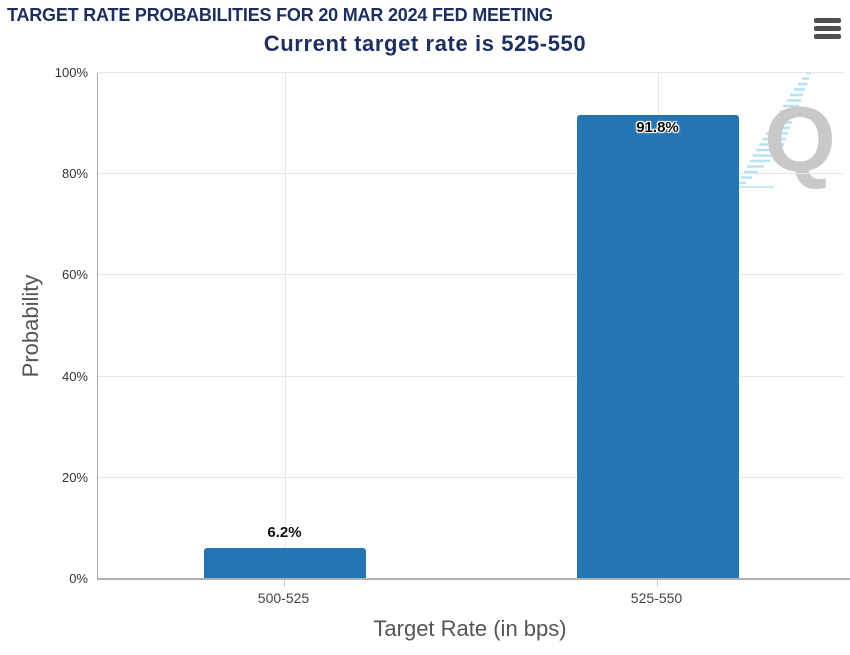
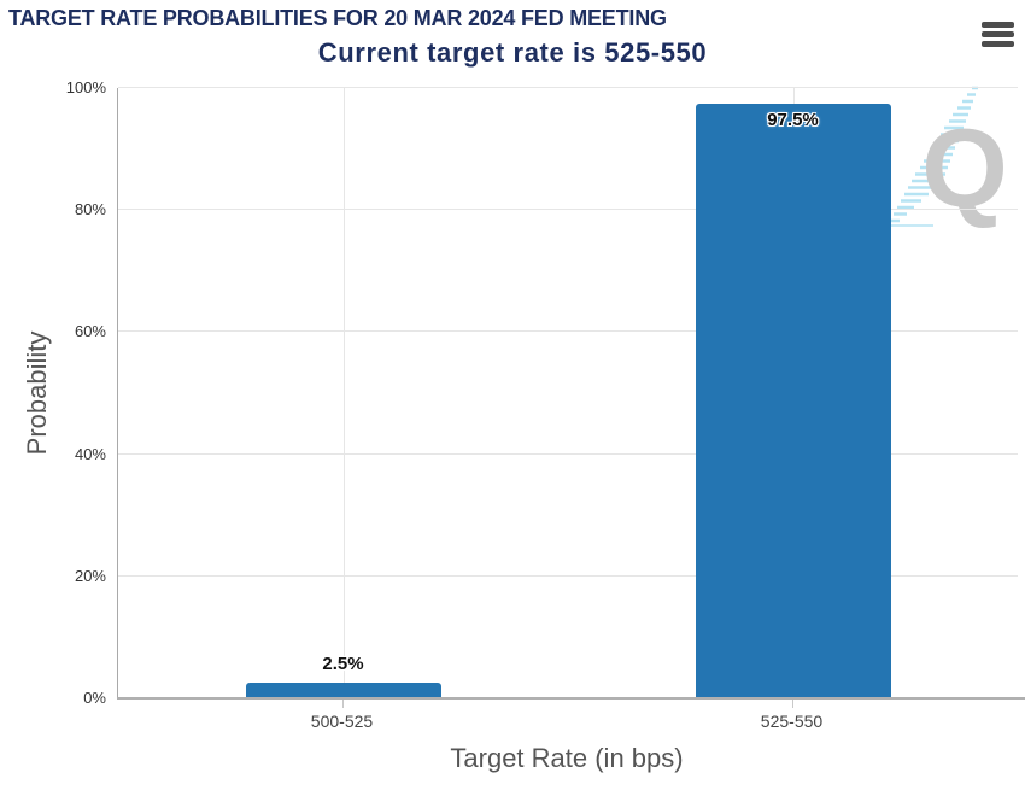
500-525: 6.2% -> 2.5%
525-550: 91.8% -> 97.5%
